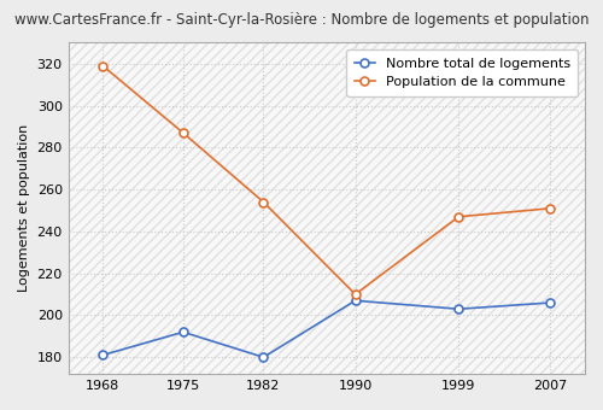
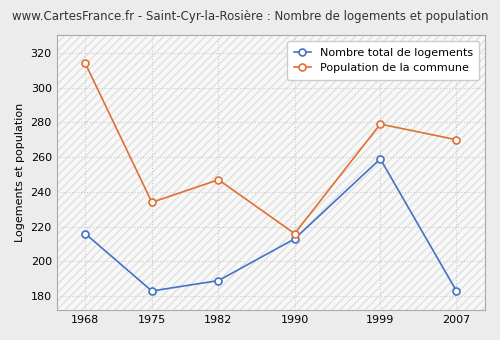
Nombre total de logements/1968: 181 -> 216
Population de la commune/1968: 319 -> 314
Nombre total de logements/1975: 192 -> 183
Population de la commune/1975: 287 -> 234
Nombre total de logements/1982: 180 -> 189
Population de la commune/1982: 254 -> 247
Nombre total de logements/1990: 207 -> 213
Population de la commune/1990: 210 -> 216
Nombre total de logements/1999: 203 -> 259
Population de la commune/1999: 247 -> 279
Nombre total de logements/2007: 206 -> 183
Population de la commune/2007: 251 -> 270
